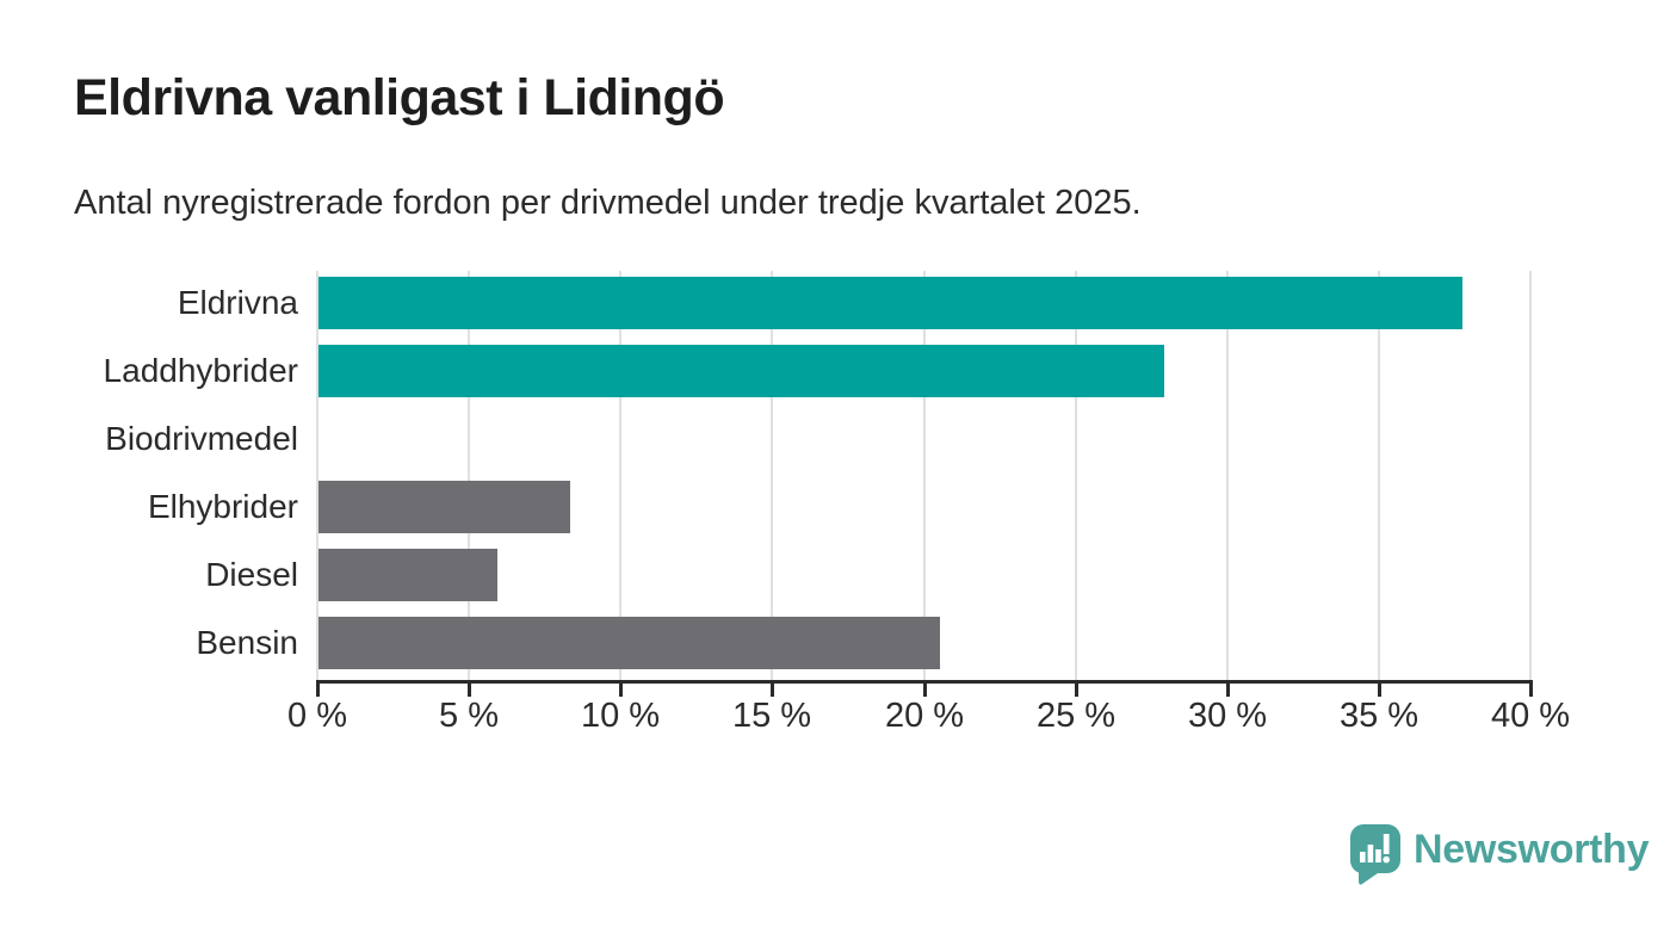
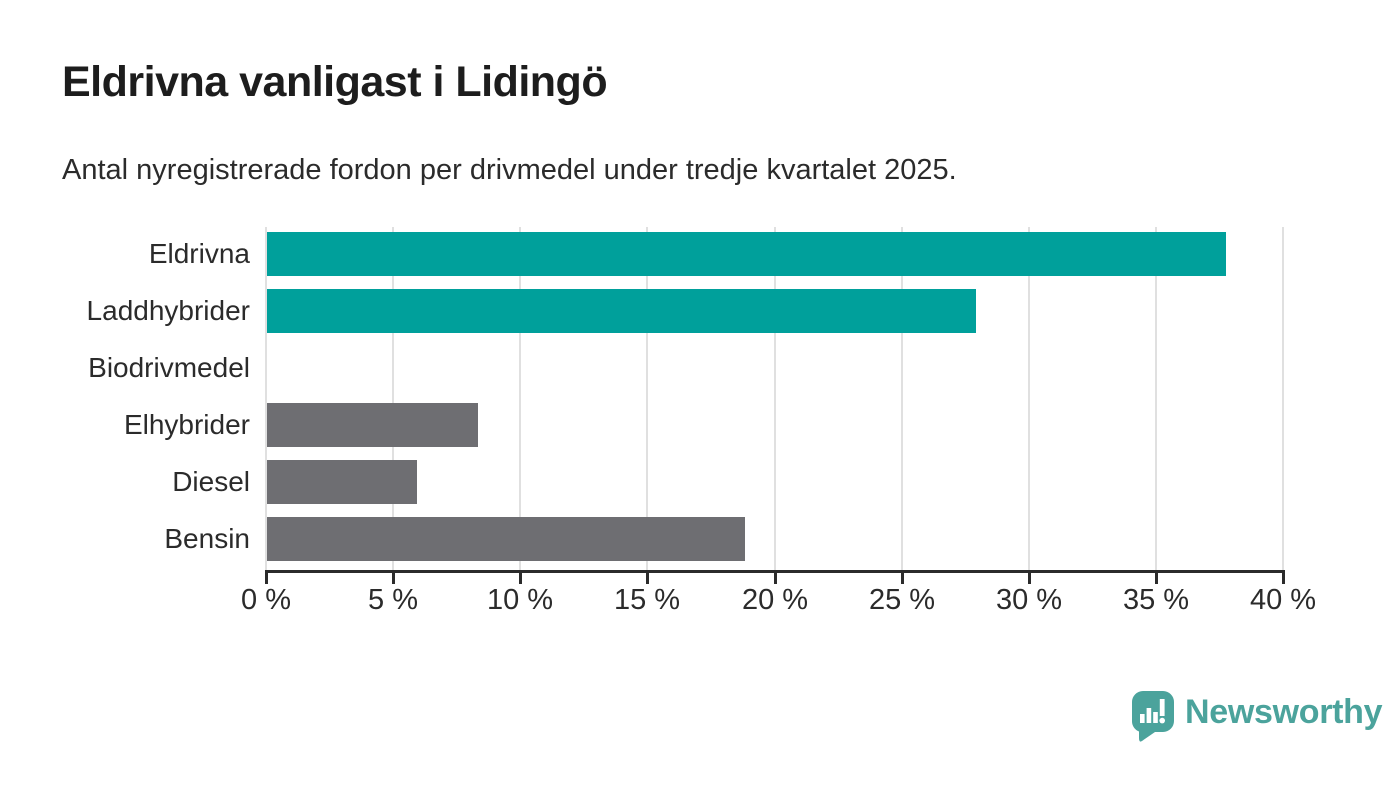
Bensin: 20.5% -> 18.8%
